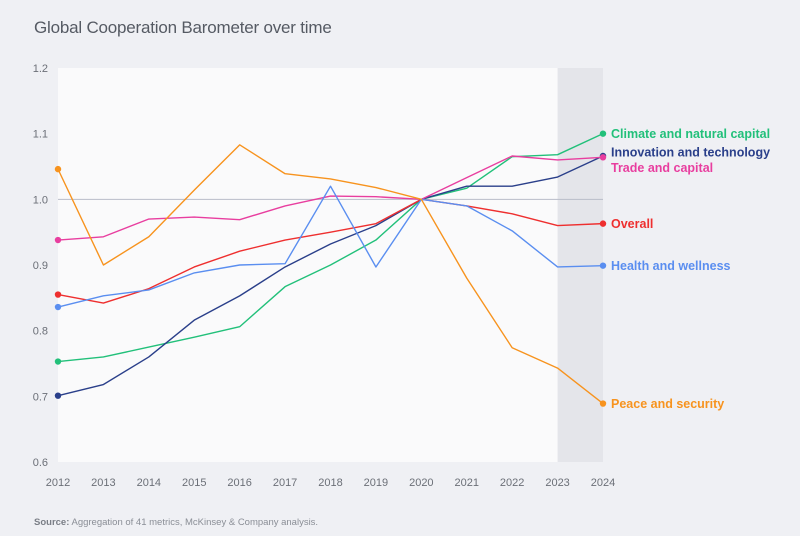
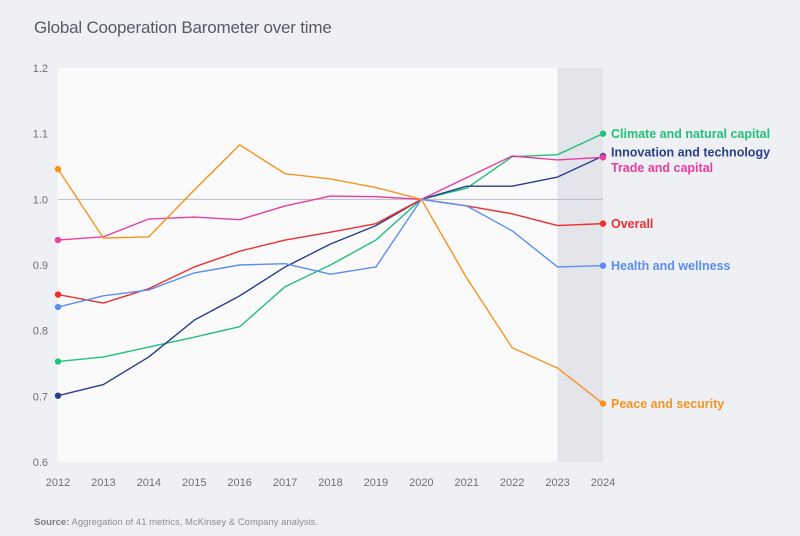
Peace and security/2013: 0.90 -> 0.94
Health and wellness/2018: 1.02 -> 0.89
